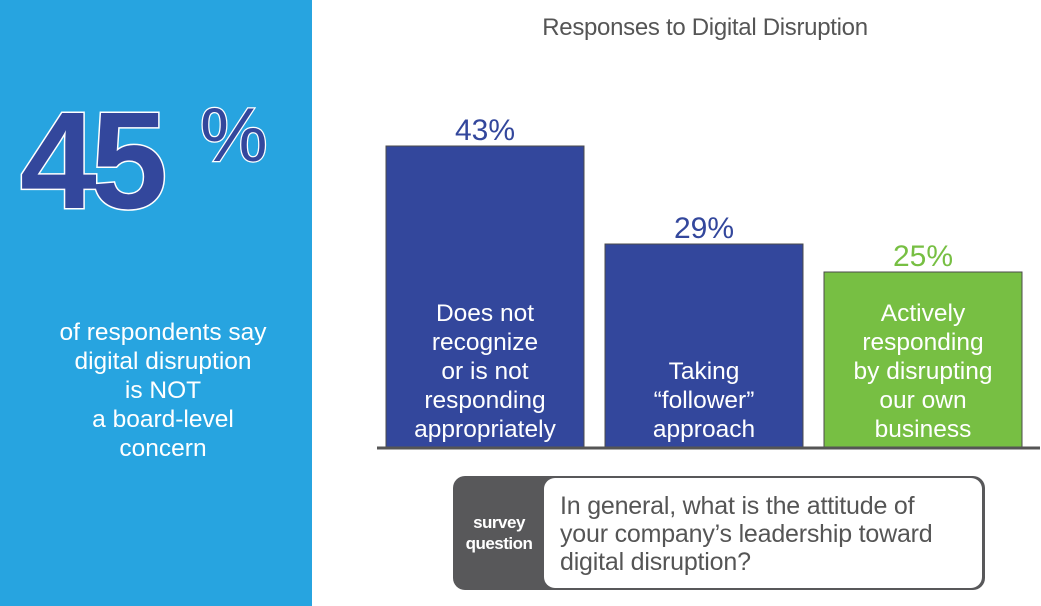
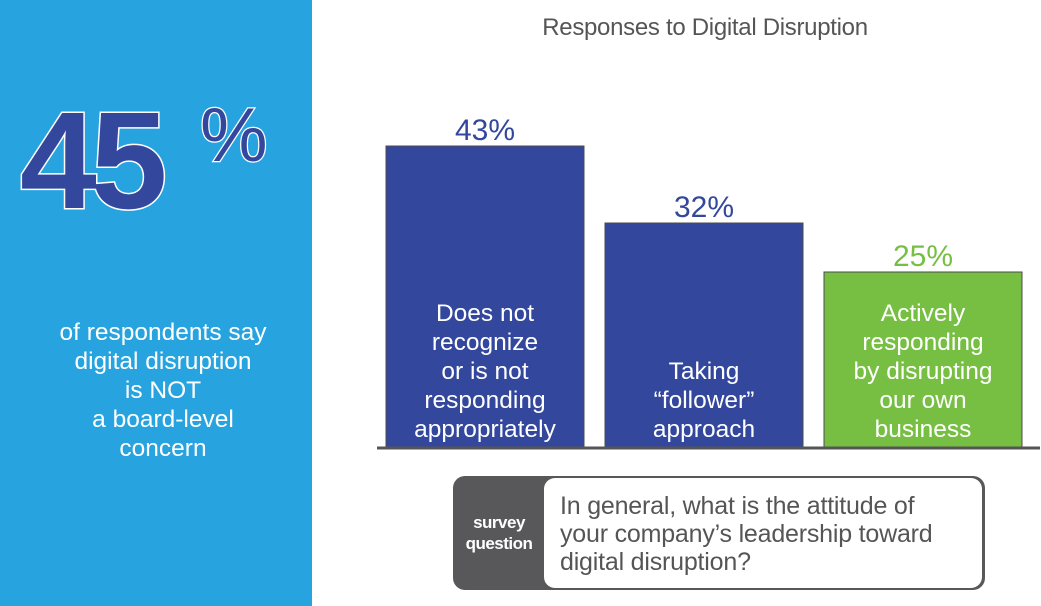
Taking “follower” approach: 29% -> 32%
